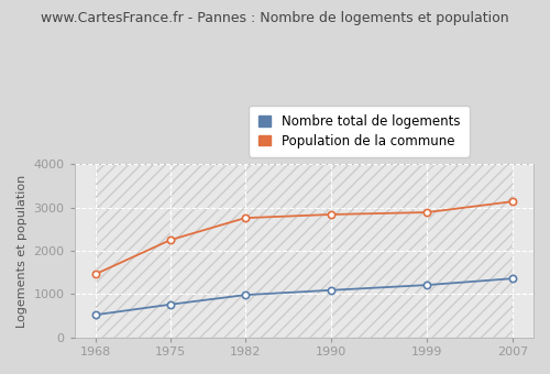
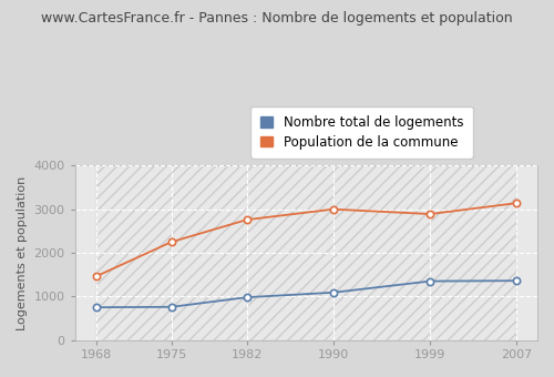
Nombre total de logements/1968: 520 -> 750
Population de la commune/1990: 2840 -> 3000
Nombre total de logements/1999: 1210 -> 1350
